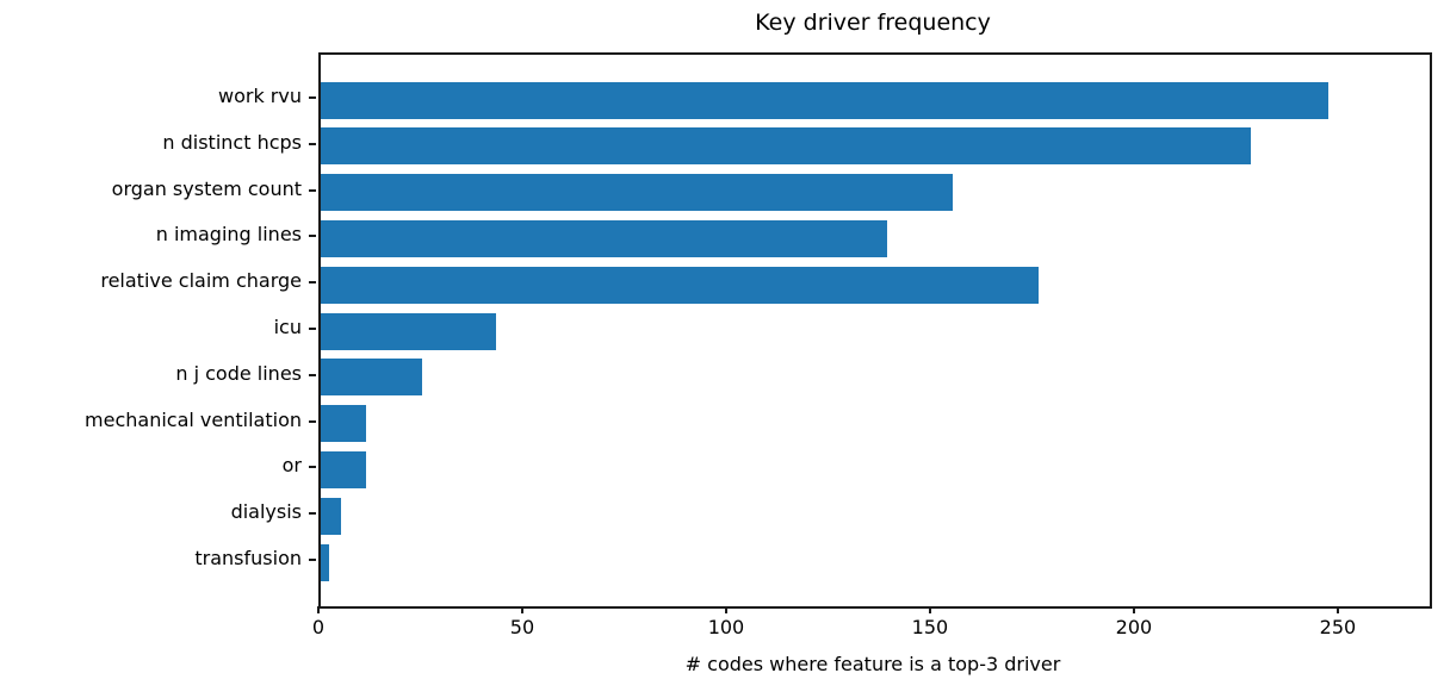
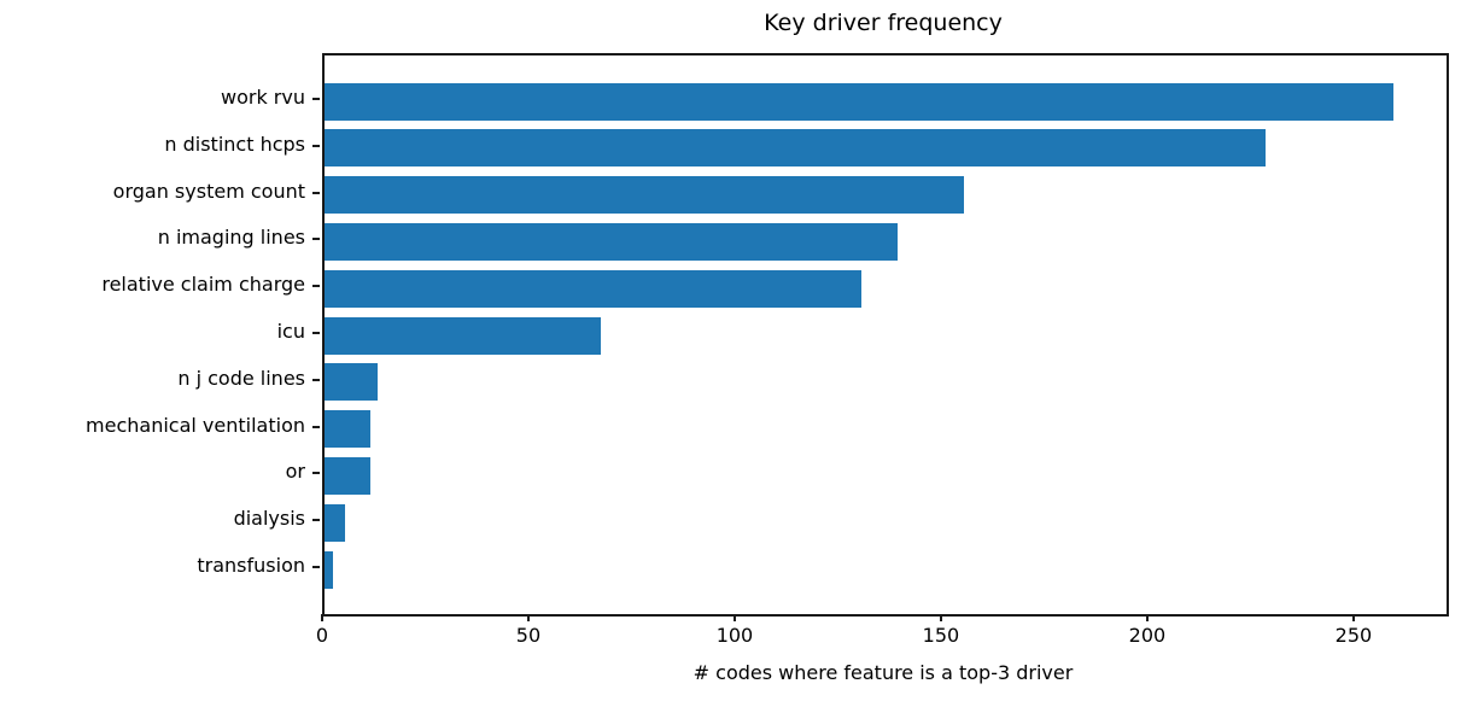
work rvu: 247 -> 259
relative claim charge: 176 -> 130
icu: 43 -> 67
n j code lines: 25 -> 13
